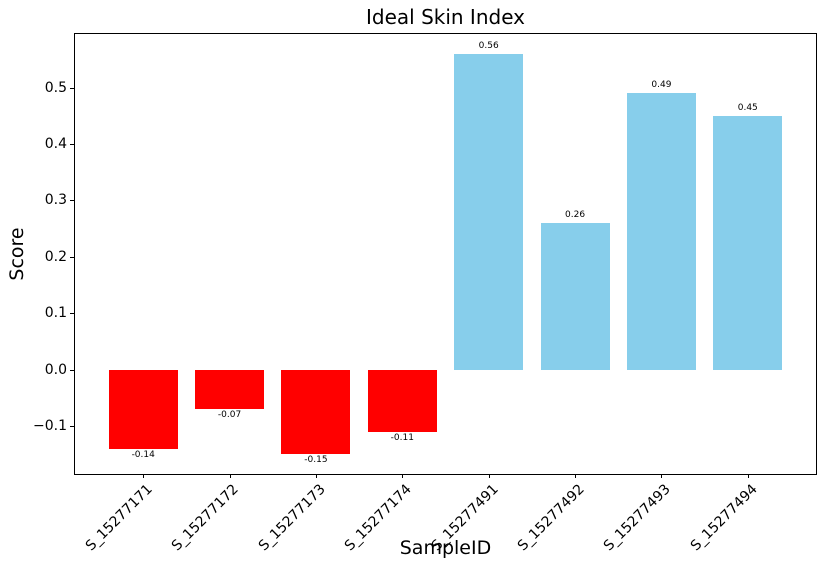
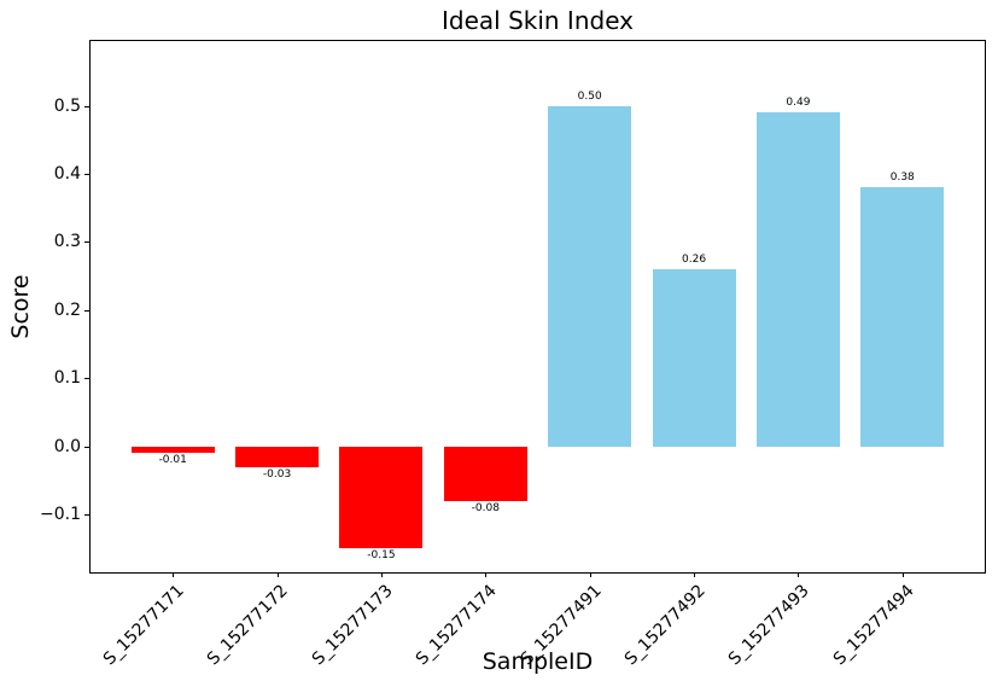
S_15277171: -0.14 -> -0.01
S_15277172: -0.07 -> -0.03
S_15277174: -0.11 -> -0.08
S_15277491: 0.56 -> 0.50
S_15277494: 0.45 -> 0.38
